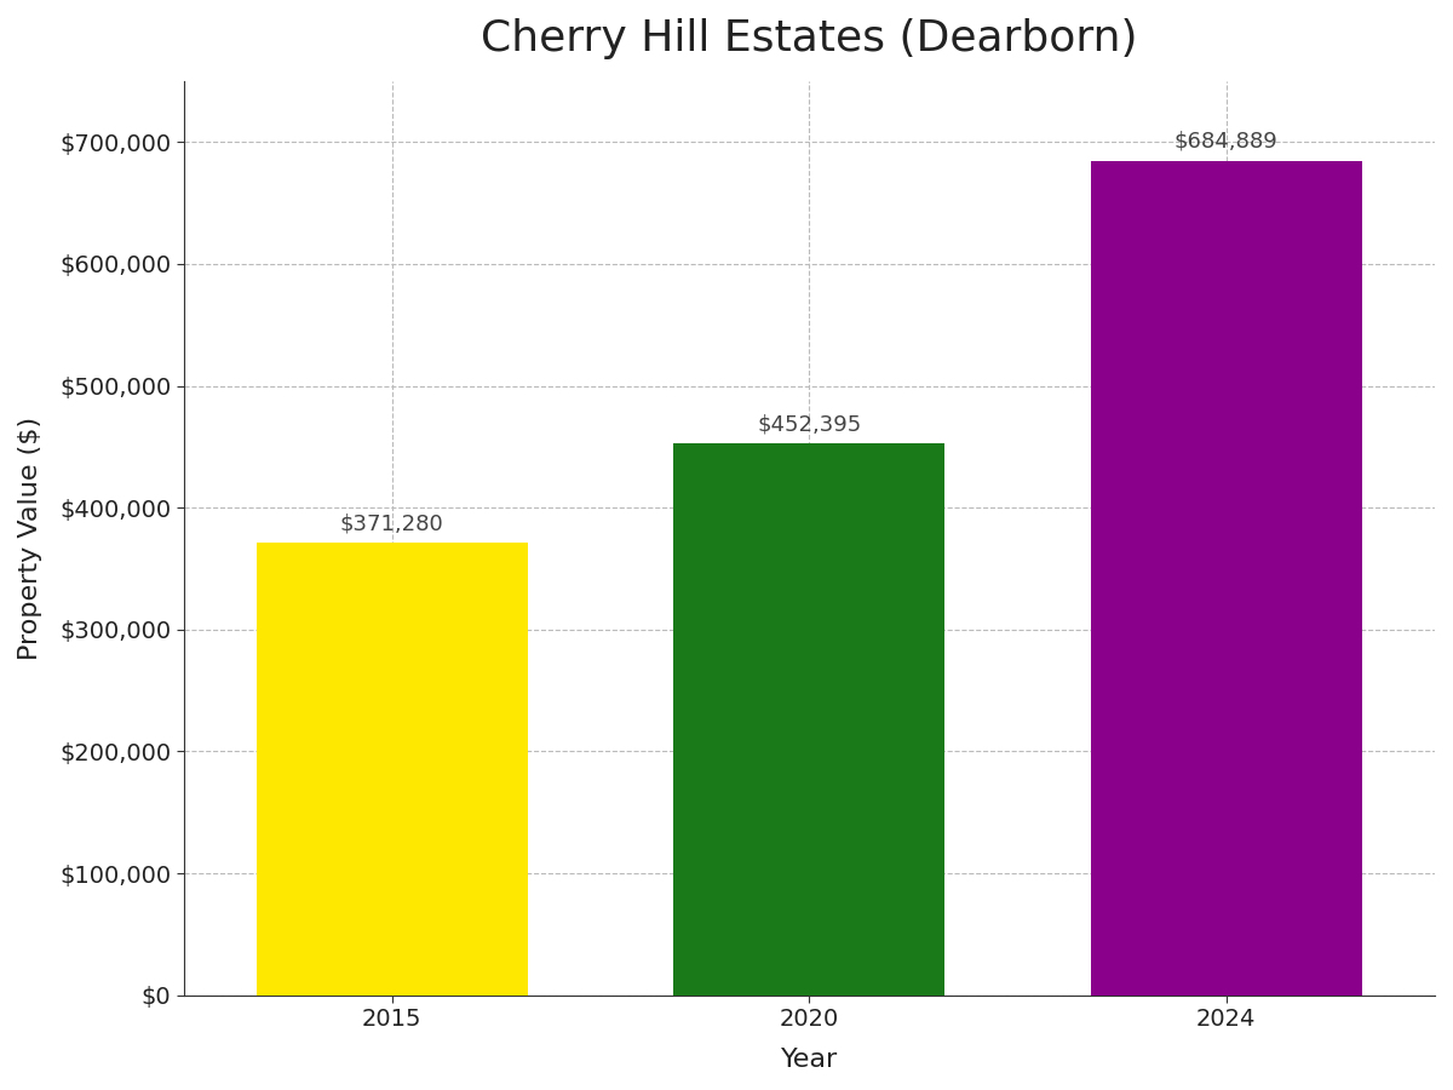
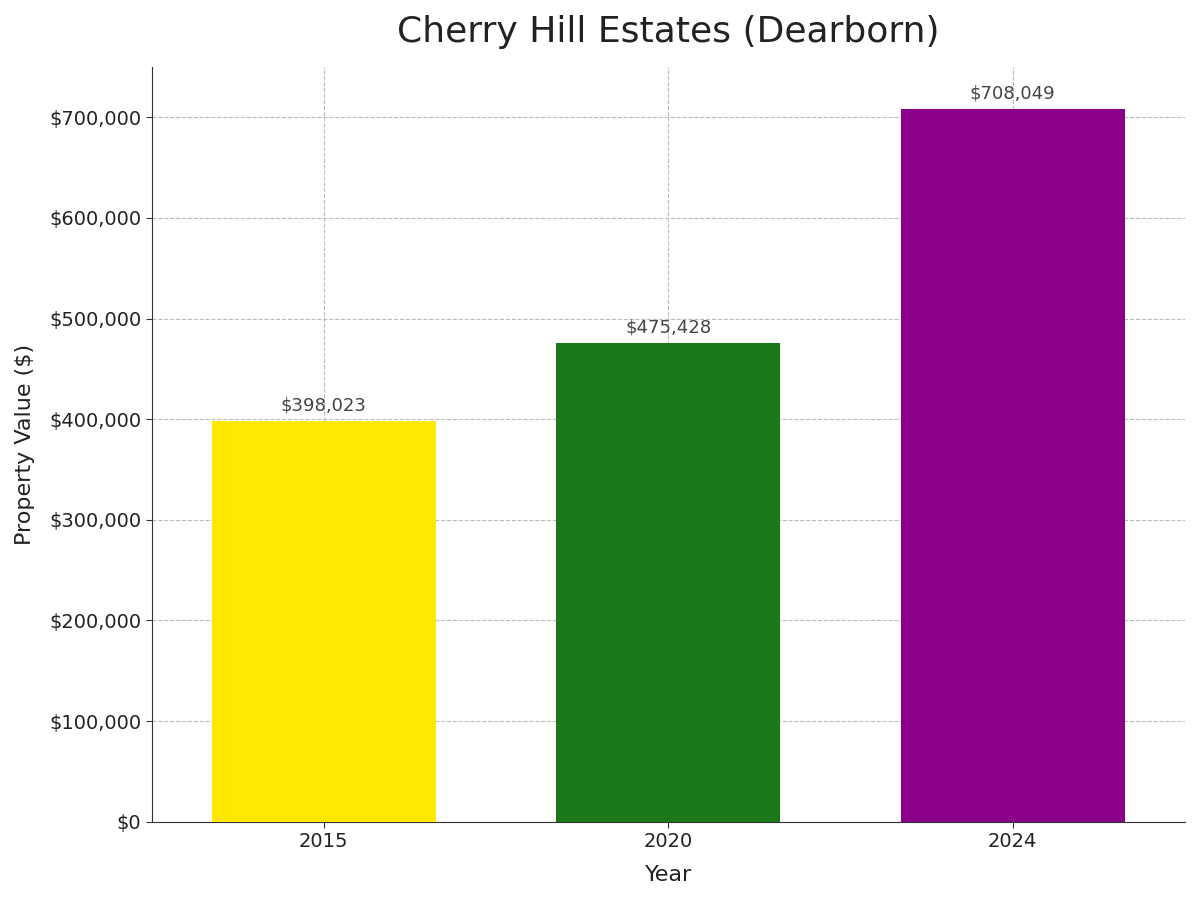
2015: $371,280 -> $398,023
2020: $452,395 -> $475,428
2024: $684,889 -> $708,049
